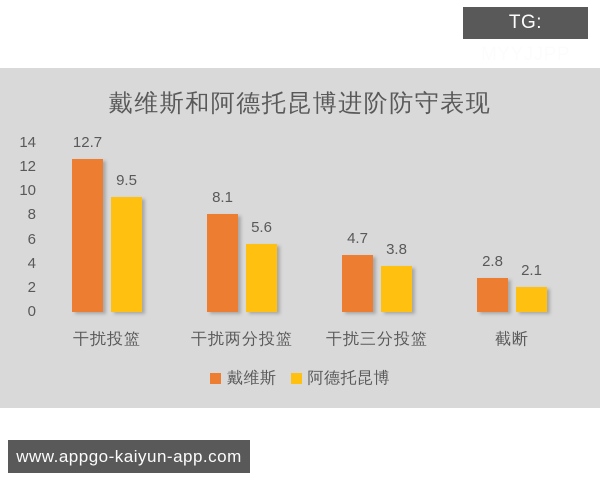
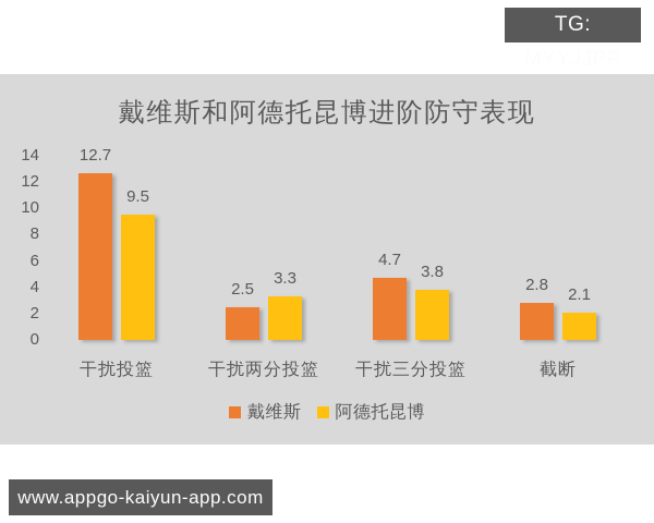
戴维斯/干扰两分投篮: 8.1 -> 2.5
阿德托昆博/干扰两分投篮: 5.6 -> 3.3
